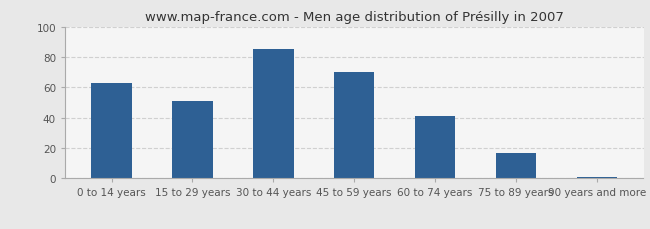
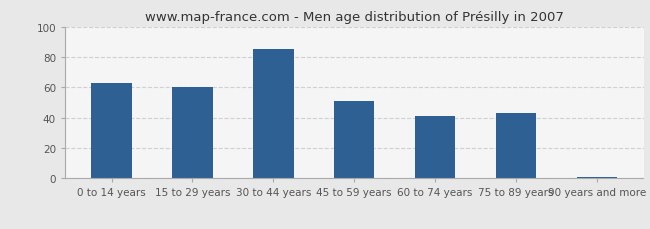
15 to 29 years: 51 -> 60
45 to 59 years: 70 -> 51
75 to 89 years: 17 -> 43
